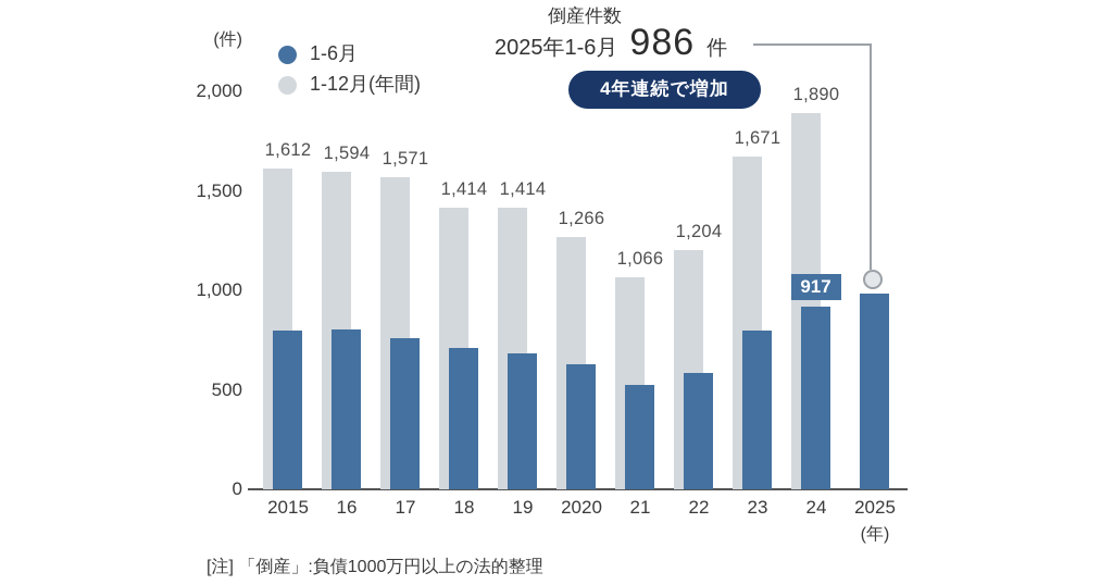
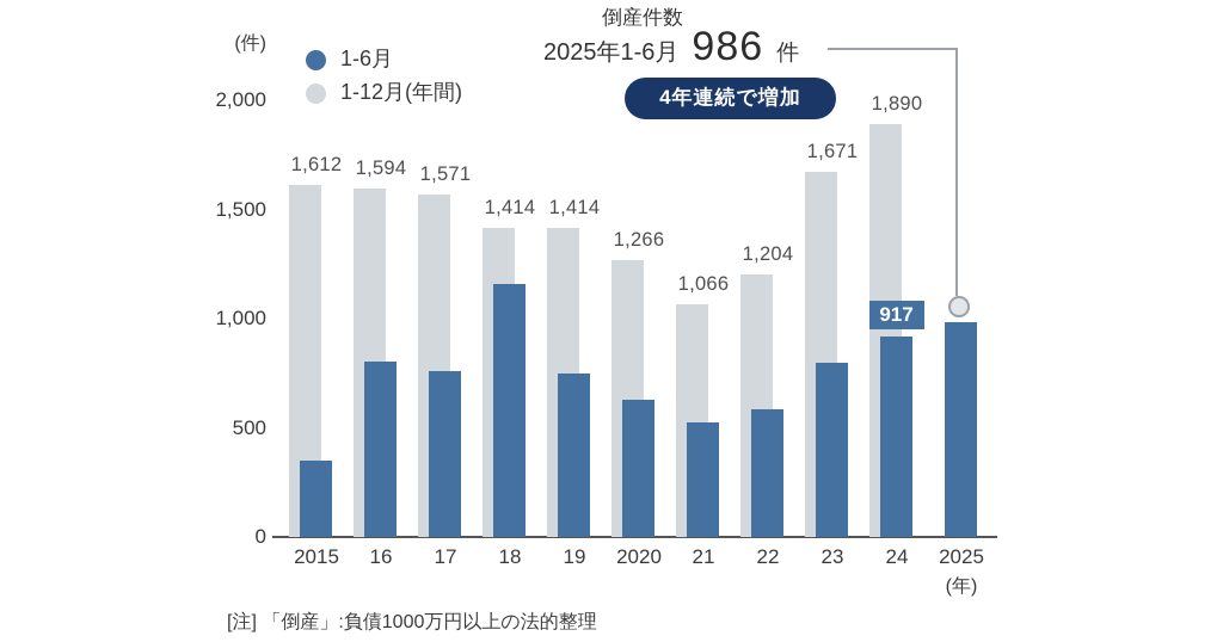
1-6月/2015: 800 -> 350
1-6月/18: 710 -> 1160
1-6月/19: 680 -> 750
